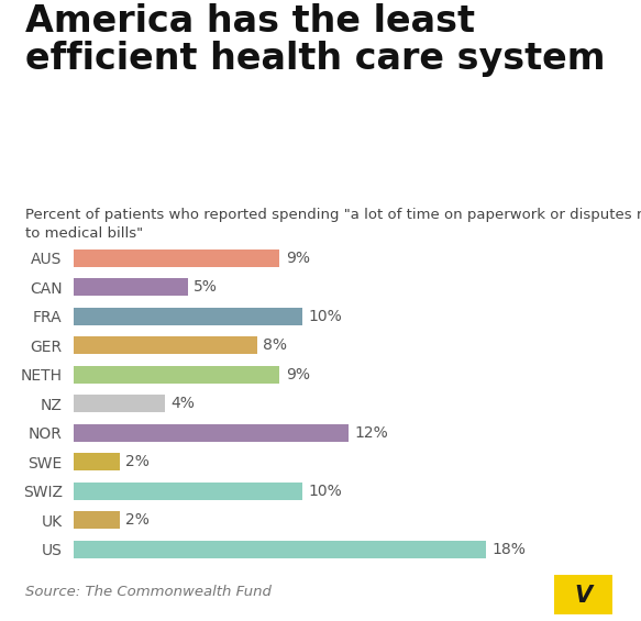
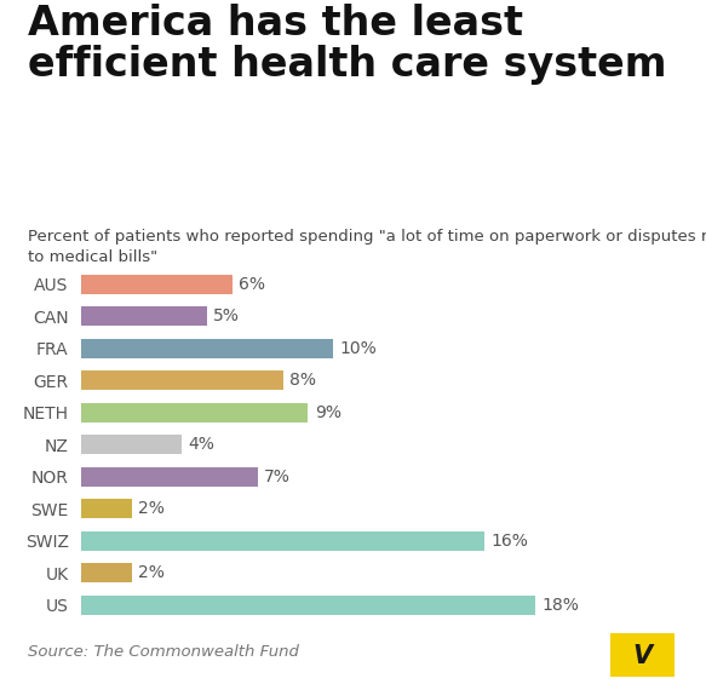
AUS: 9% -> 6%
NOR: 12% -> 7%
SWIZ: 10% -> 16%
